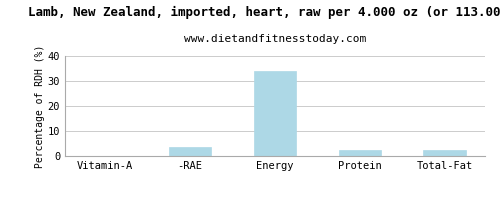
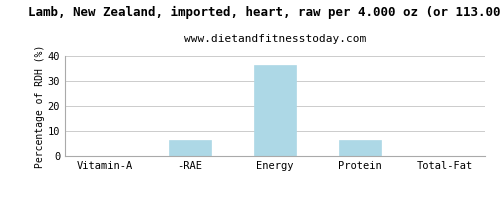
-RAE: 3.5 -> 6.5
Energy: 34.0 -> 36.5
Protein: 2.5 -> 6.3
Total-Fat: 2.5 -> 0.2
